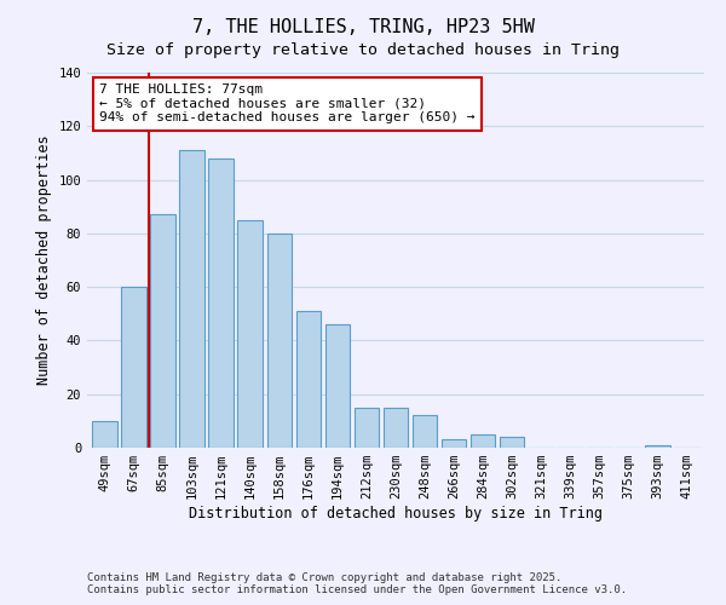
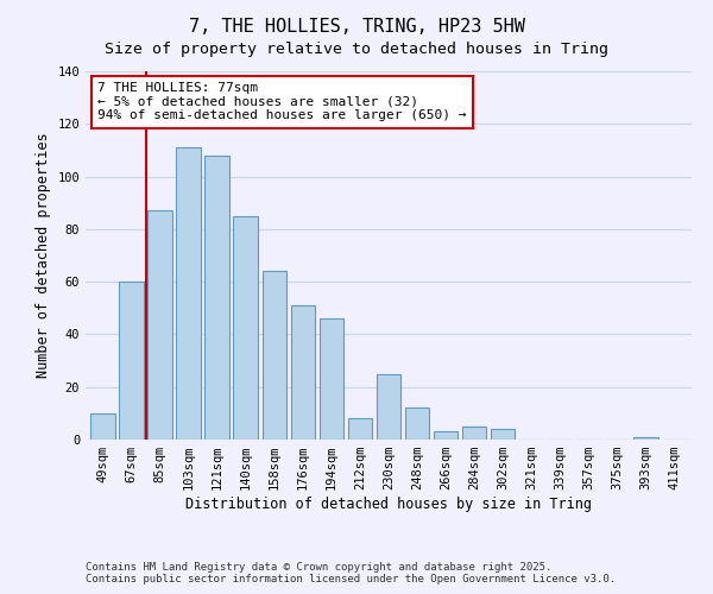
158sqm: 80 -> 64
212sqm: 15 -> 8
230sqm: 15 -> 25
